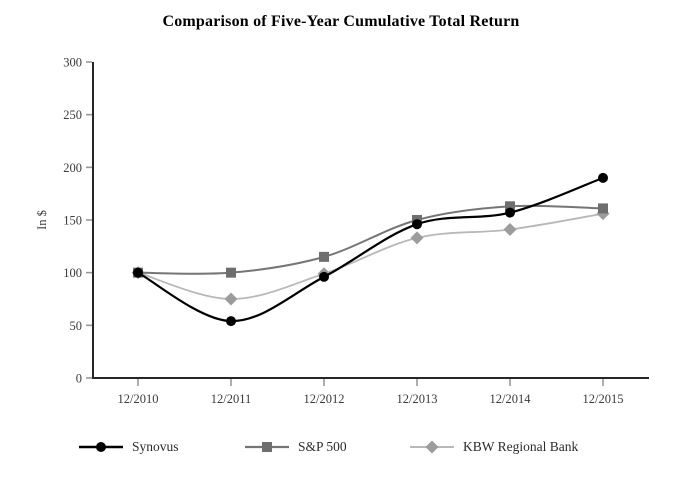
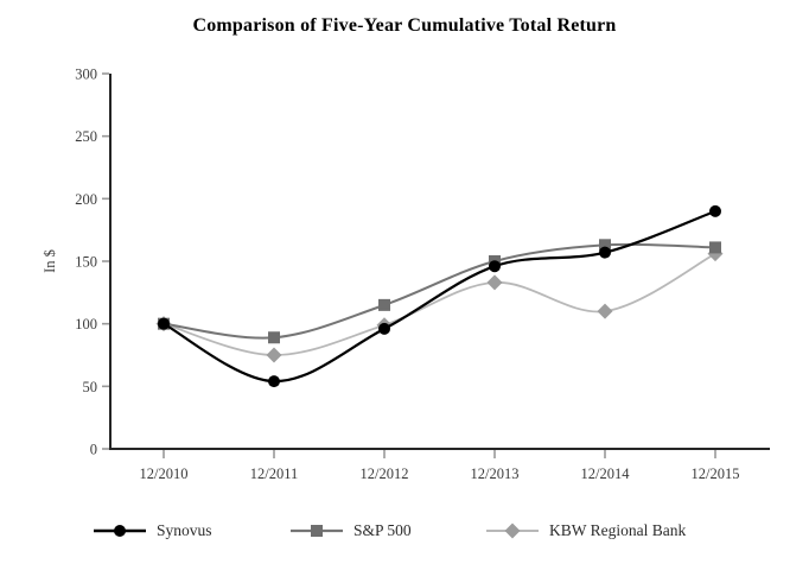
S&P 500/12/2011: 100 -> 89
KBW Regional Bank/12/2014: 141 -> 110
